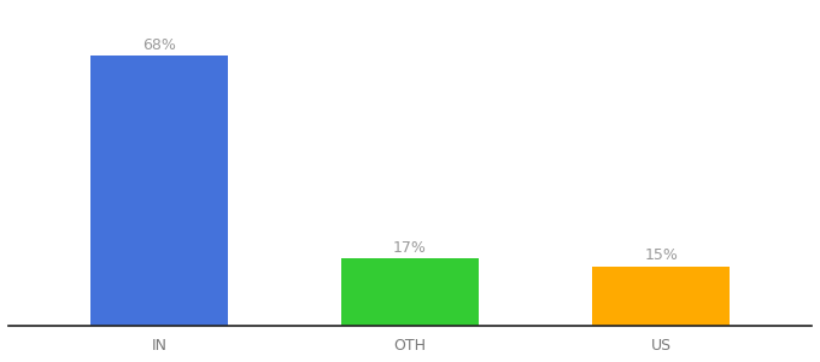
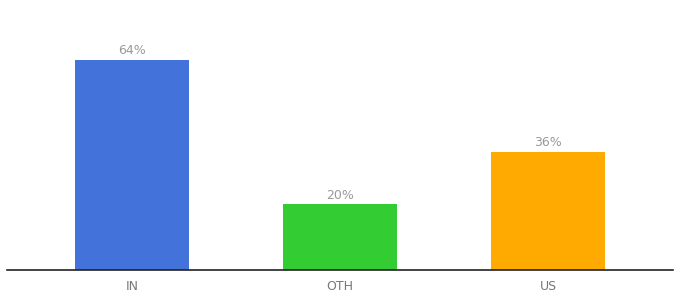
IN: 68% -> 64%
OTH: 17% -> 20%
US: 15% -> 36%
